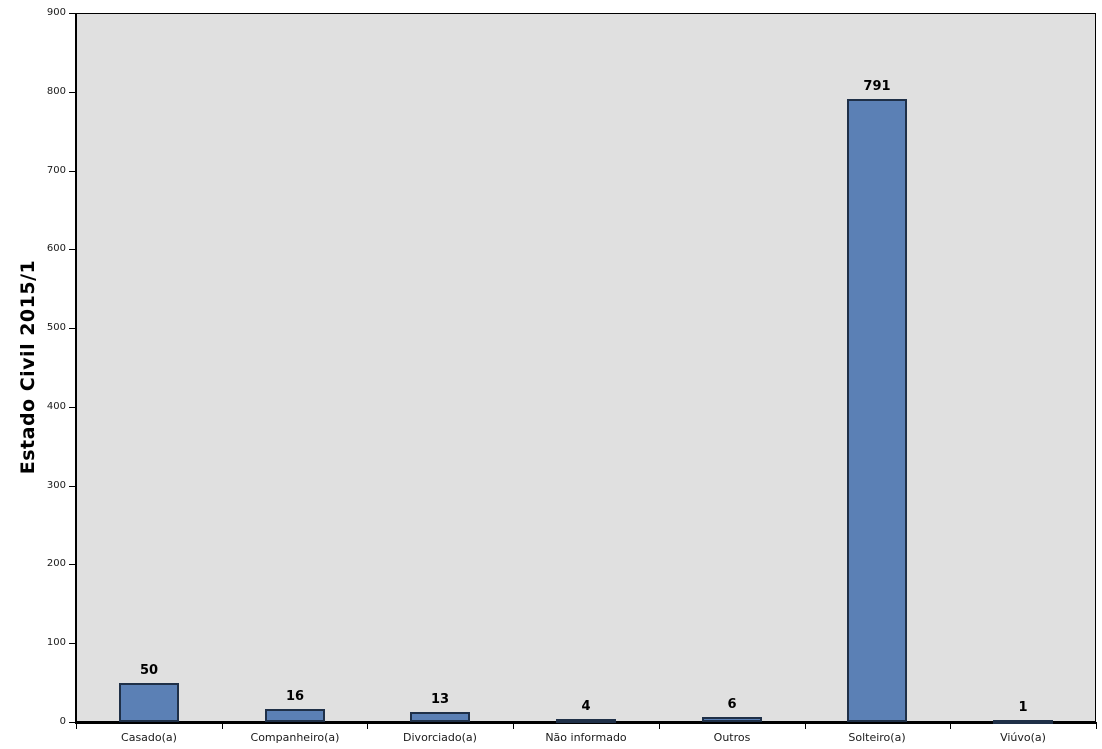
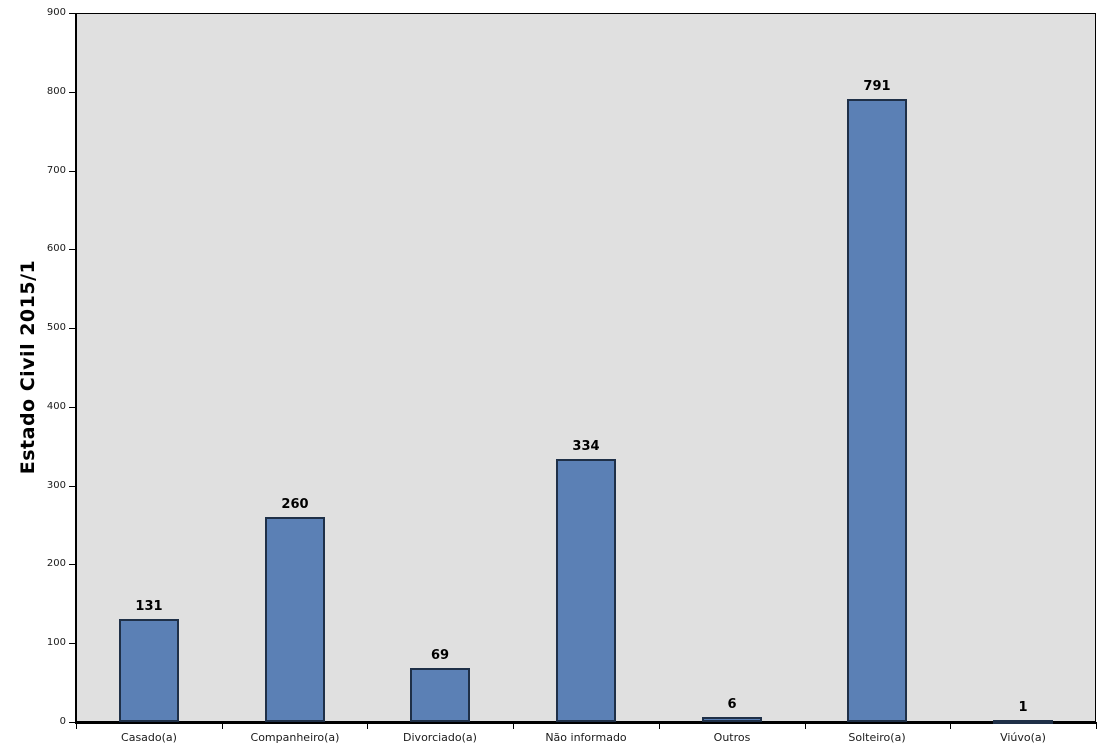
Casado(a): 50 -> 131
Companheiro(a): 16 -> 260
Divorciado(a): 13 -> 69
Não informado: 4 -> 334
